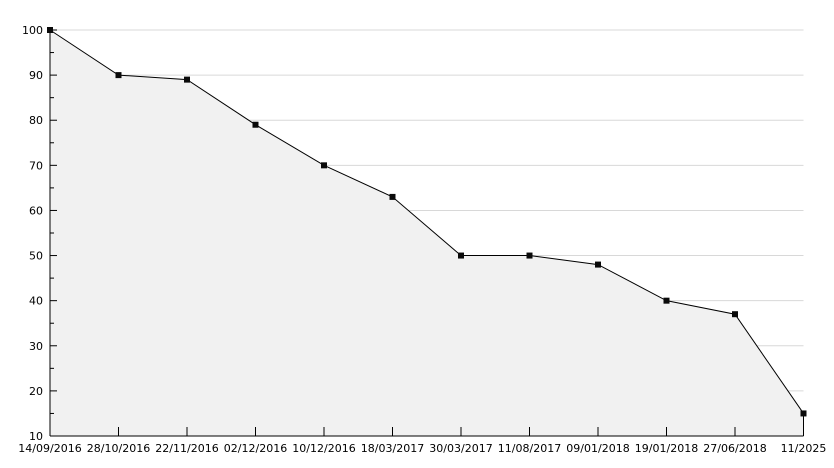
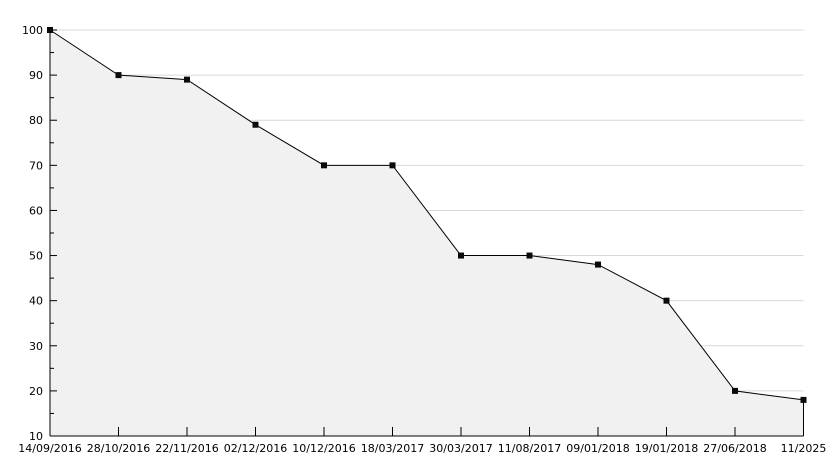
18/03/2017: 63 -> 70
27/06/2018: 37 -> 20
11/2025: 15 -> 18
